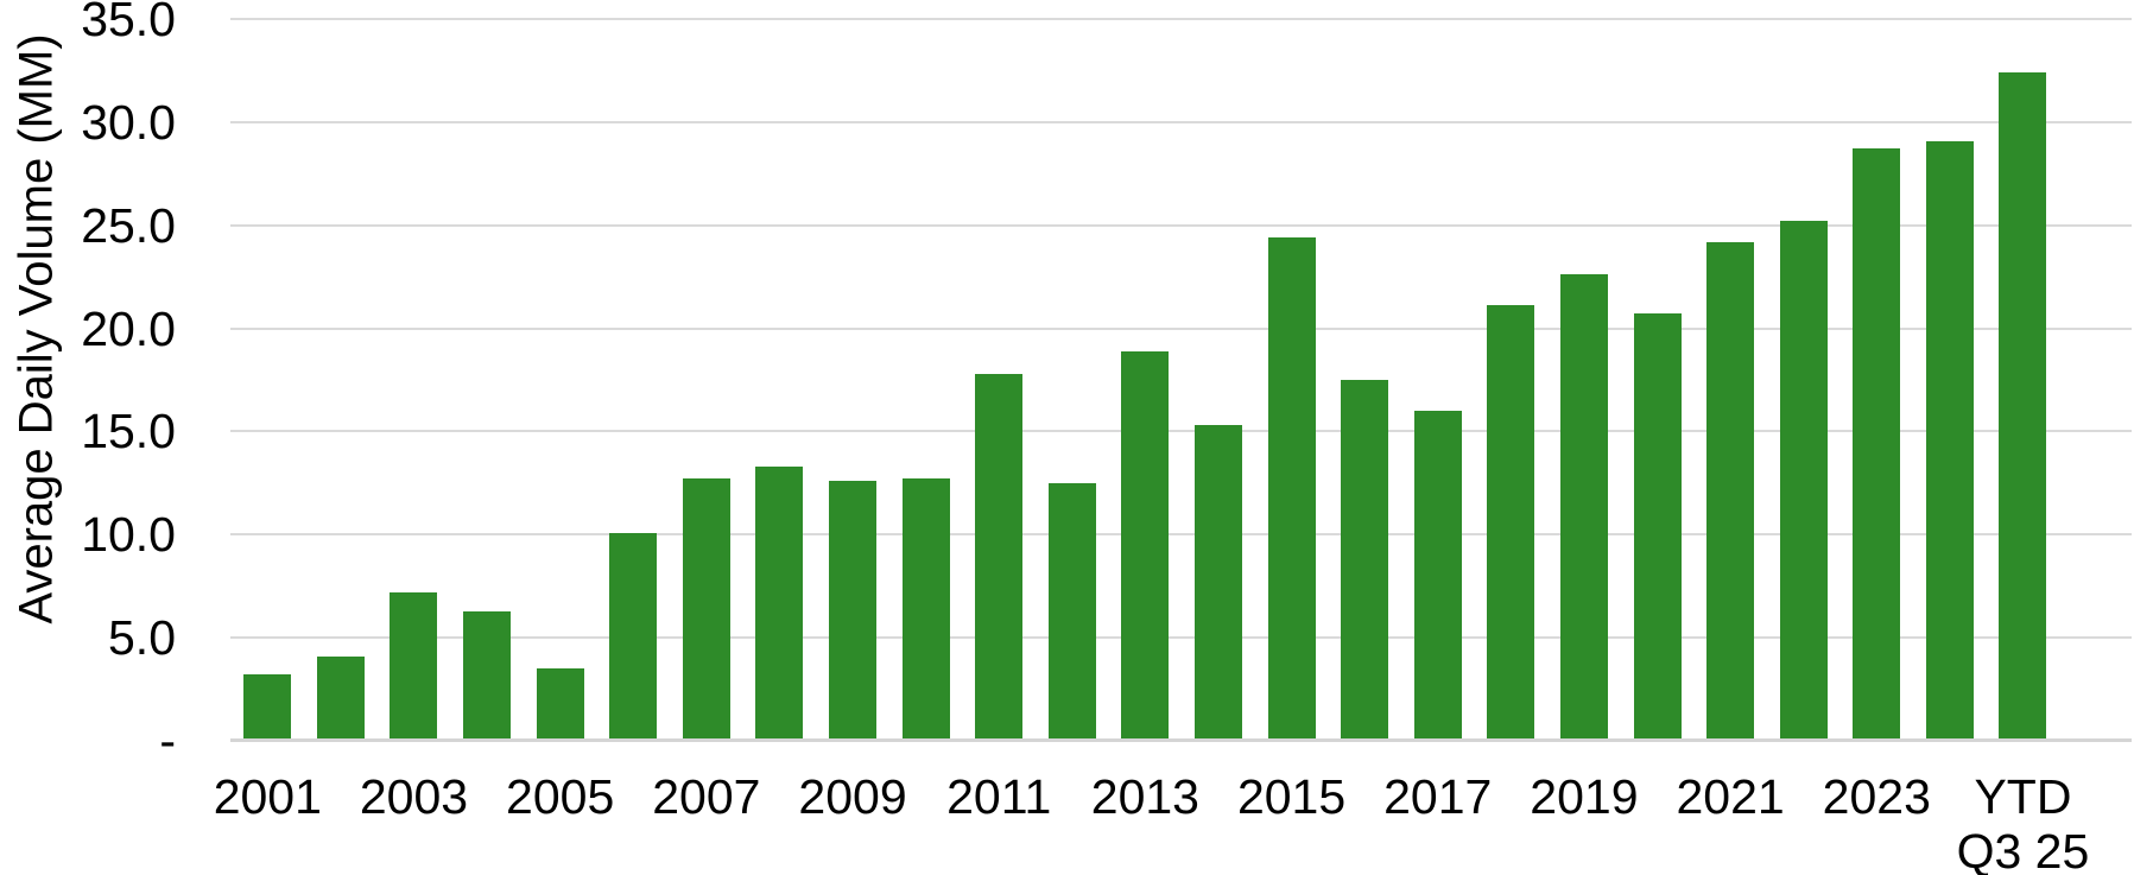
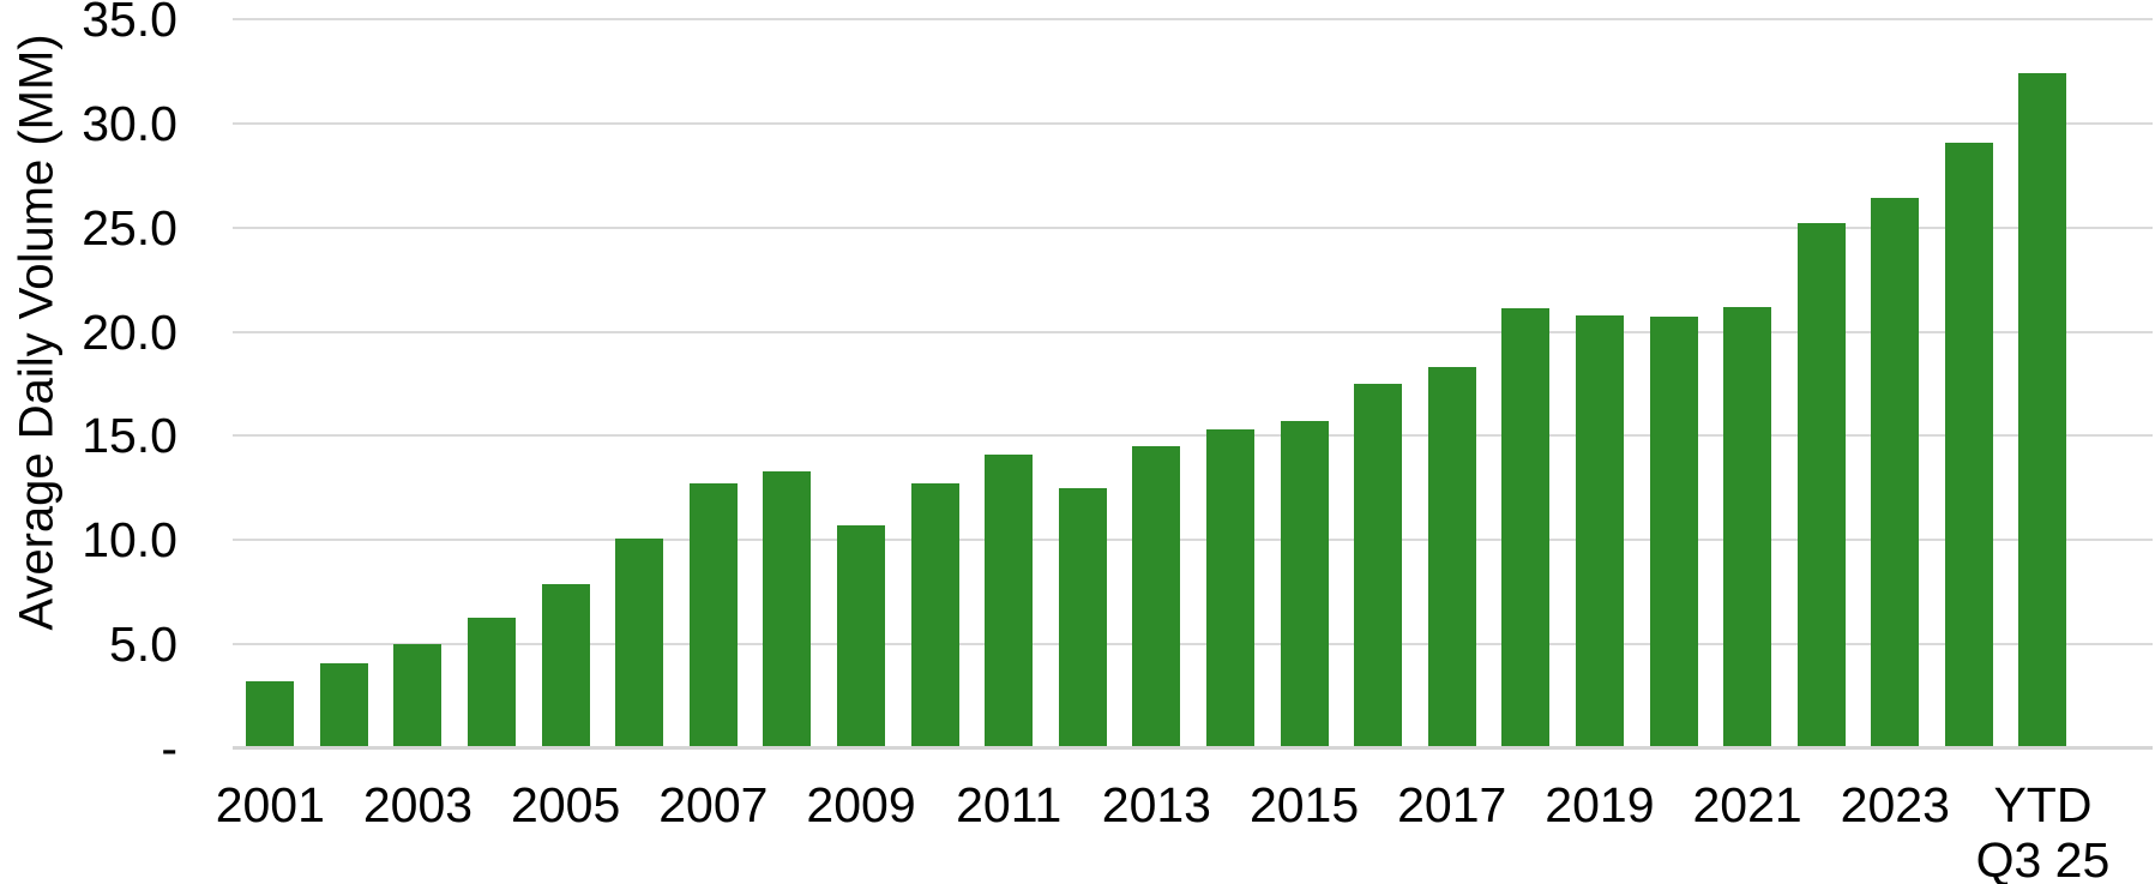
2003: 7.2 -> 5.0
2005: 3.5 -> 7.9
2009: 12.6 -> 10.7
2011: 17.8 -> 14.1
2013: 18.9 -> 14.5
2015: 24.4 -> 15.7
2017: 16.0 -> 18.3
2019: 22.6 -> 20.8
2021: 24.2 -> 21.2
2023: 28.7 -> 26.4
